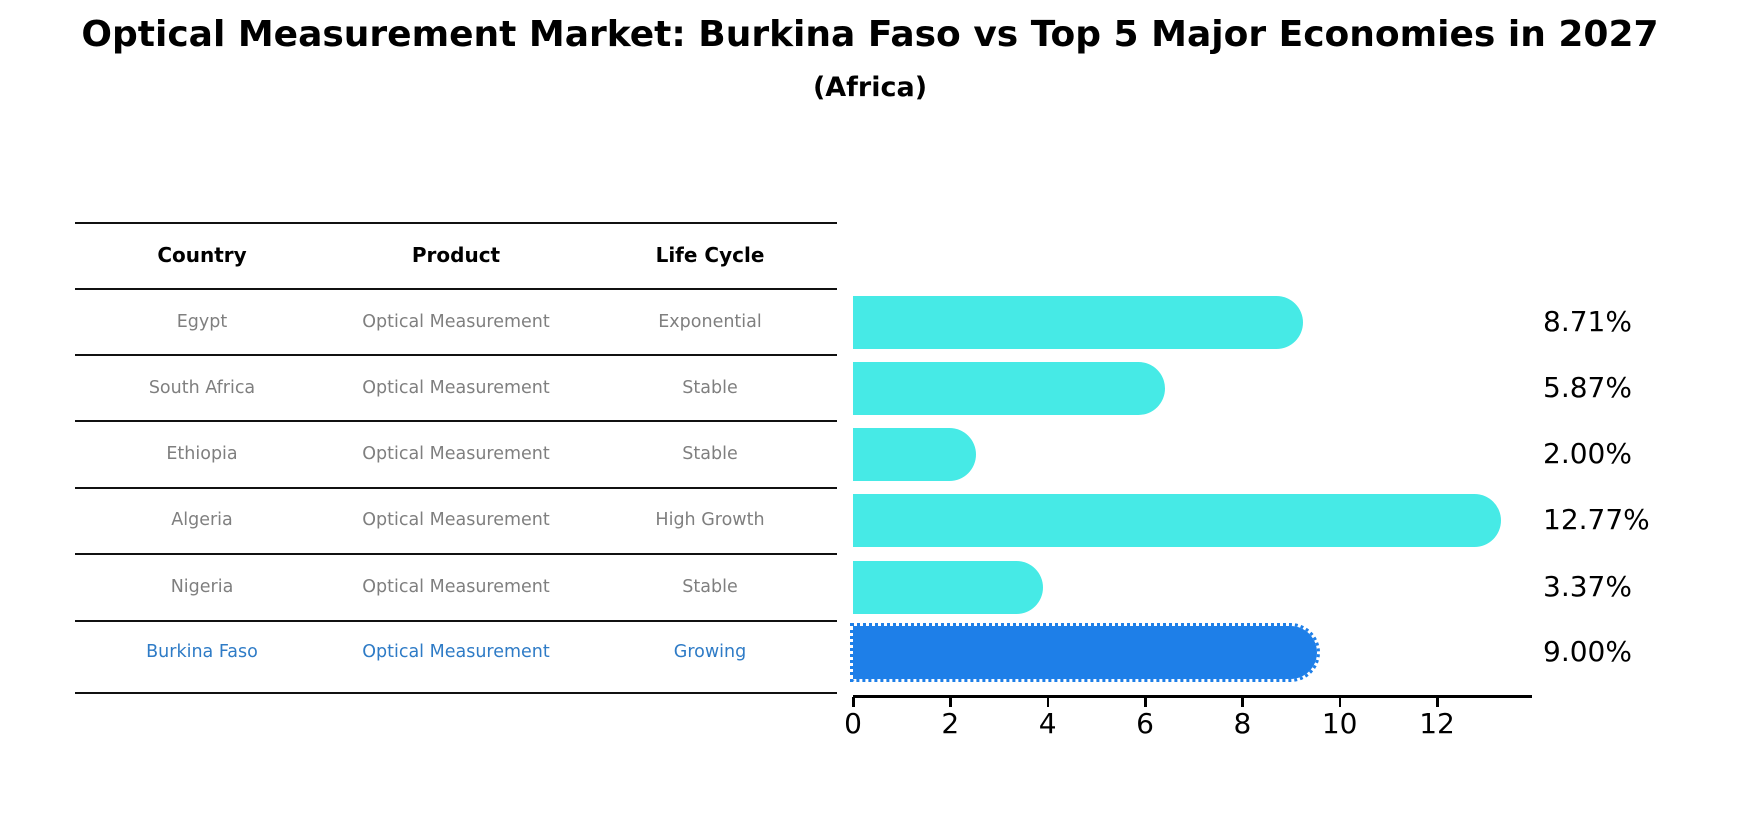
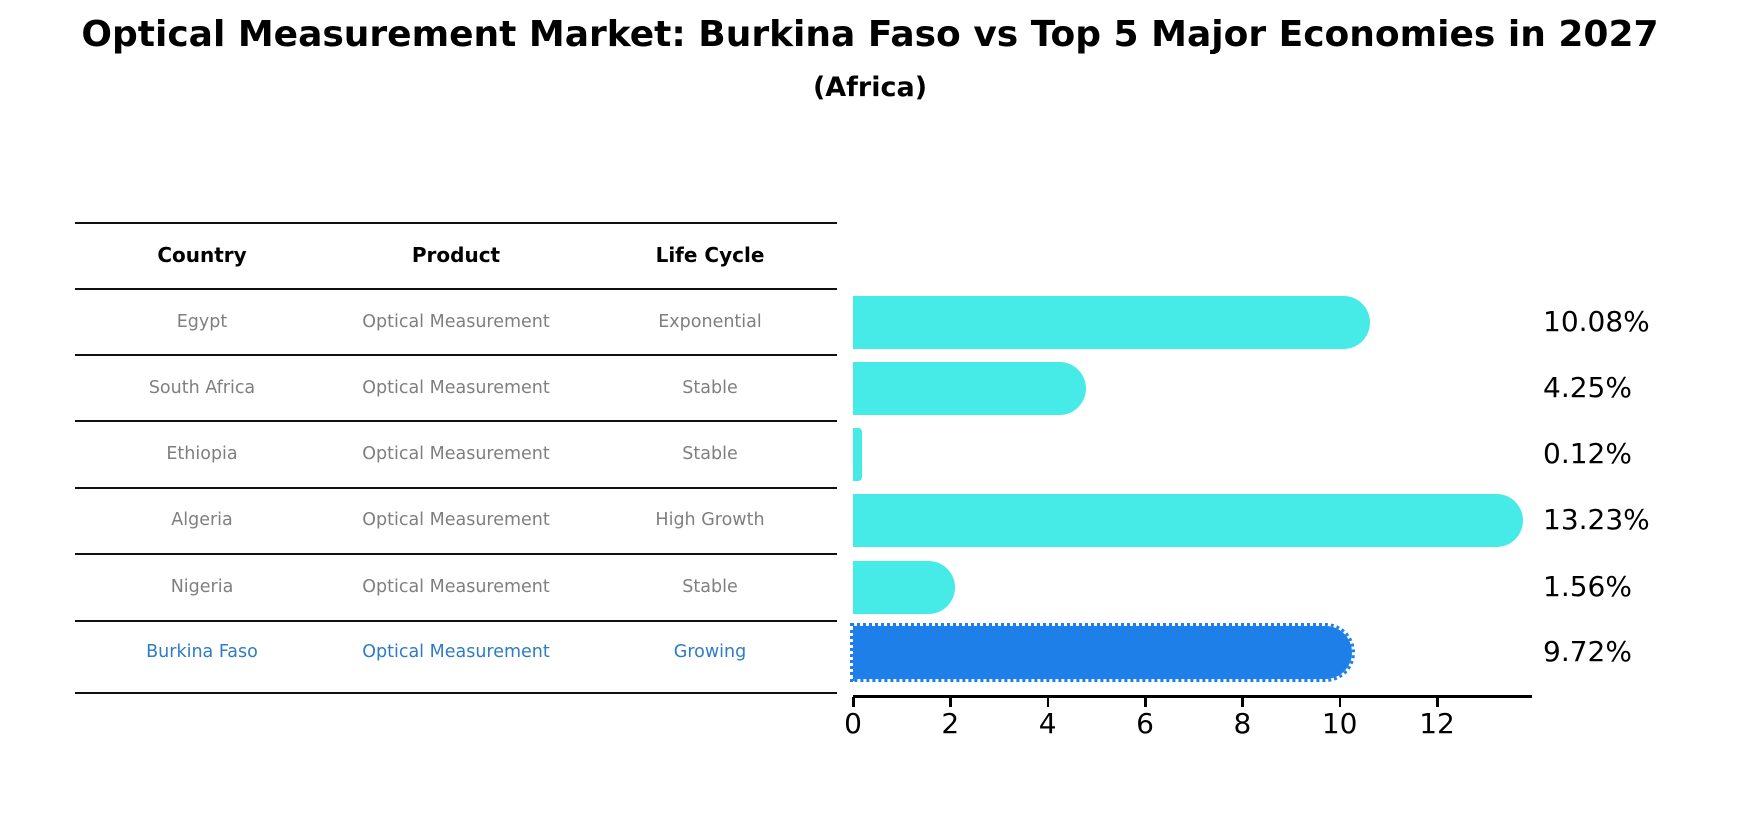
Egypt: 8.71% -> 10.08%
South Africa: 5.87% -> 4.25%
Ethiopia: 2.00% -> 0.12%
Algeria: 12.77% -> 13.23%
Nigeria: 3.37% -> 1.56%
Burkina Faso: 9.00% -> 9.72%
